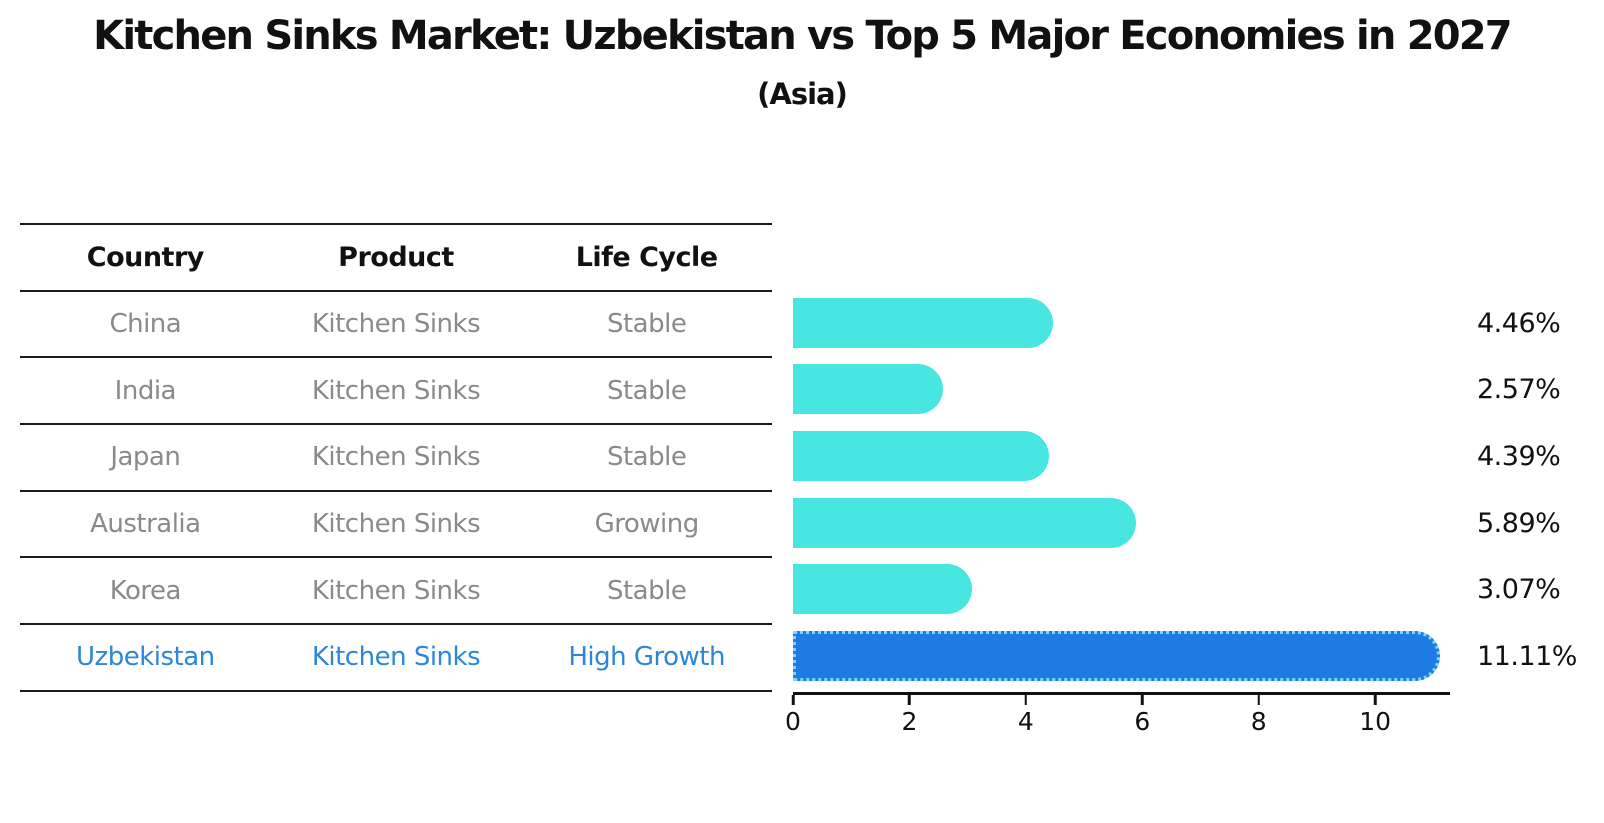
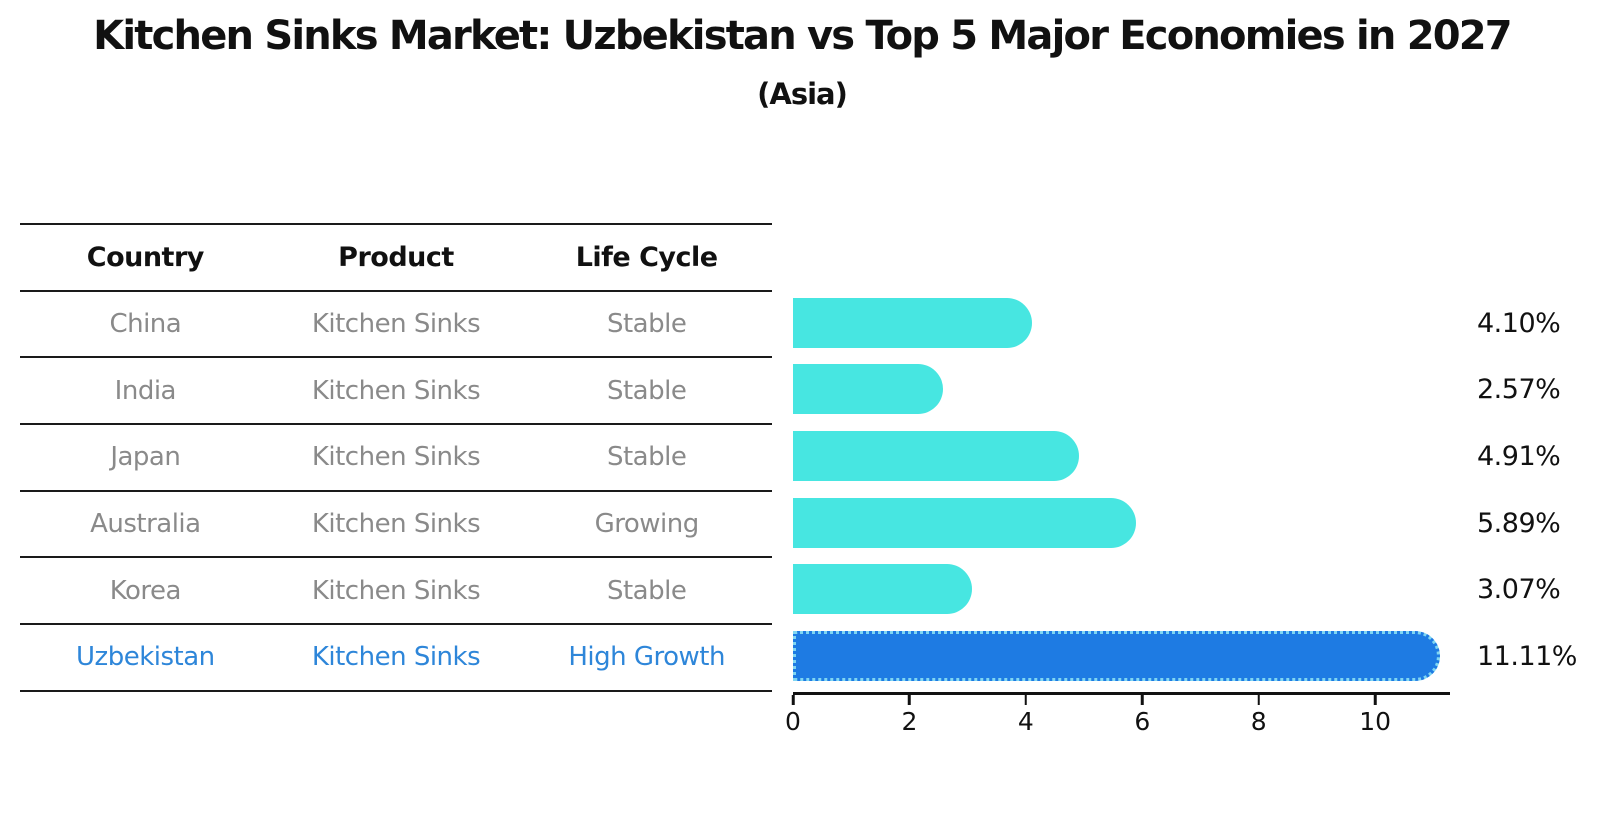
China: 4.46% -> 4.10%
Japan: 4.39% -> 4.91%
